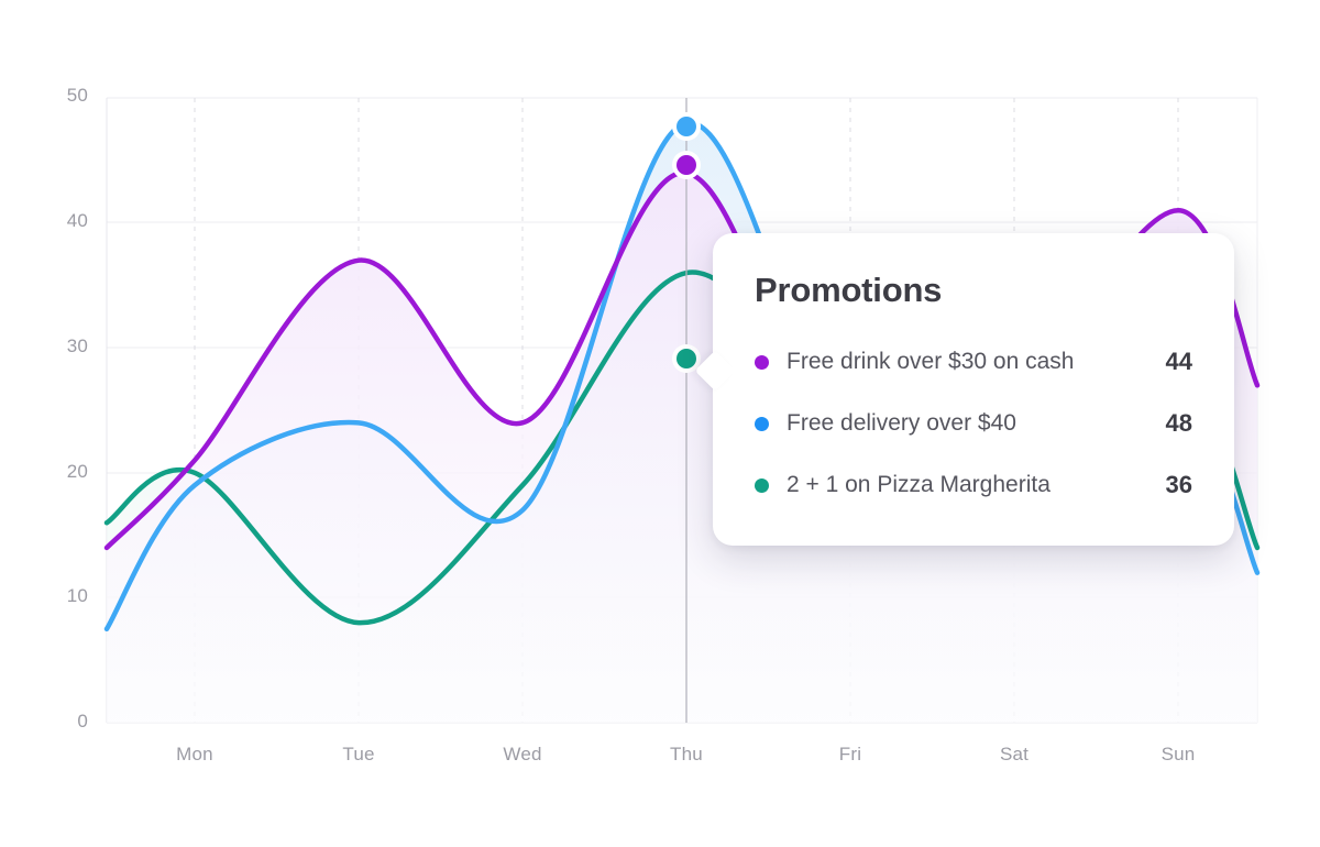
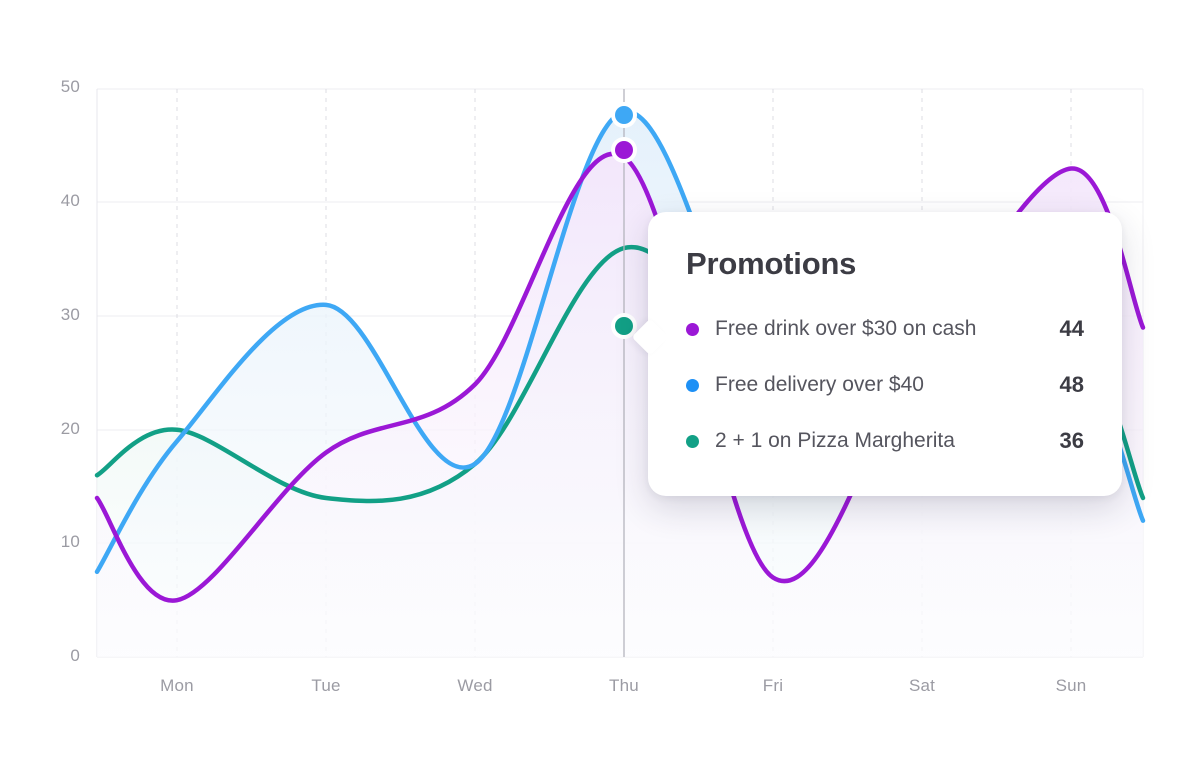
Free drink over $30 on cash/Mon: 21 -> 5
Free drink over $30 on cash/Tue: 37 -> 18
Free delivery over $40/Tue: 24 -> 31
2 + 1 on Pizza Margherita/Tue: 8 -> 14
2 + 1 on Pizza Margherita/Wed: 19 -> 17
Free drink over $30 on cash/Fri: 20 -> 7
Free drink over $30 on cash/Sun: 41 -> 43
